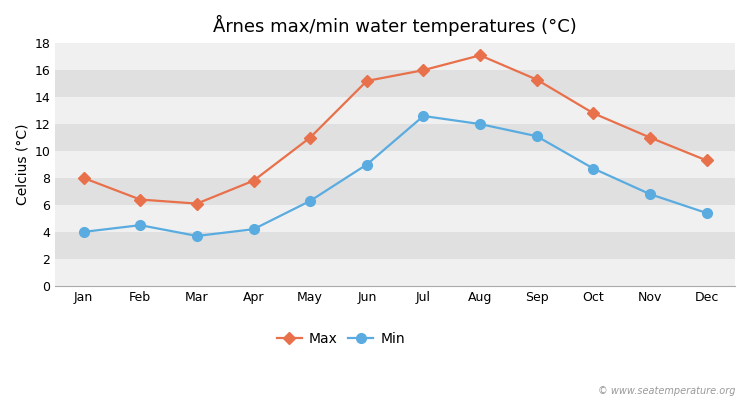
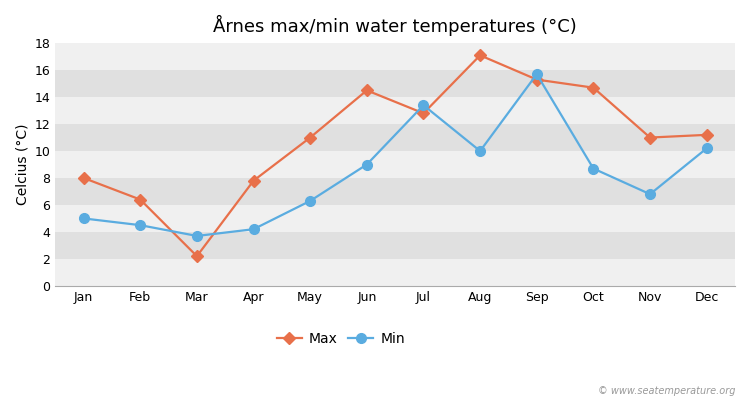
Min/Jan: 4.0 -> 5.0
Max/Mar: 6.1 -> 2.2
Max/Jun: 15.2 -> 14.5
Max/Jul: 16.0 -> 12.8
Min/Jul: 12.6 -> 13.4
Min/Aug: 12.0 -> 10.0
Min/Sep: 11.1 -> 15.7
Max/Oct: 12.8 -> 14.7
Max/Dec: 9.3 -> 11.2
Min/Dec: 5.4 -> 10.2
